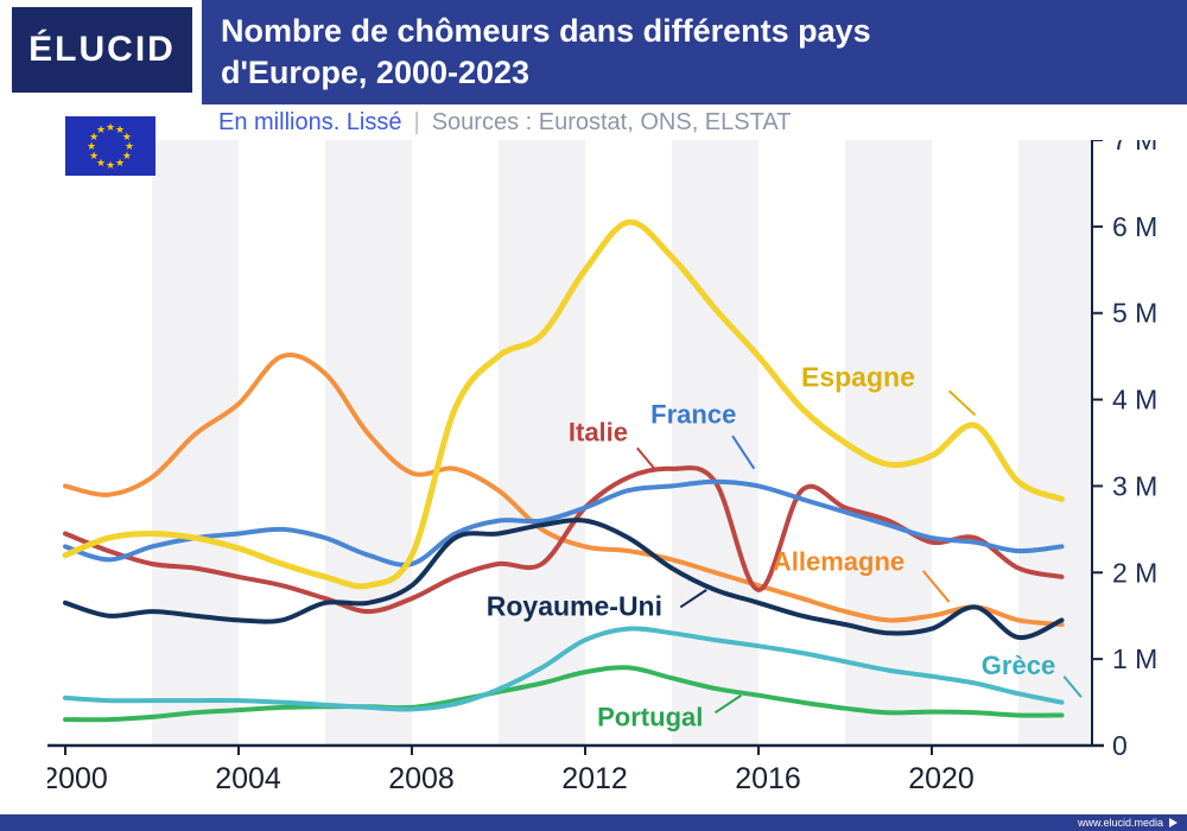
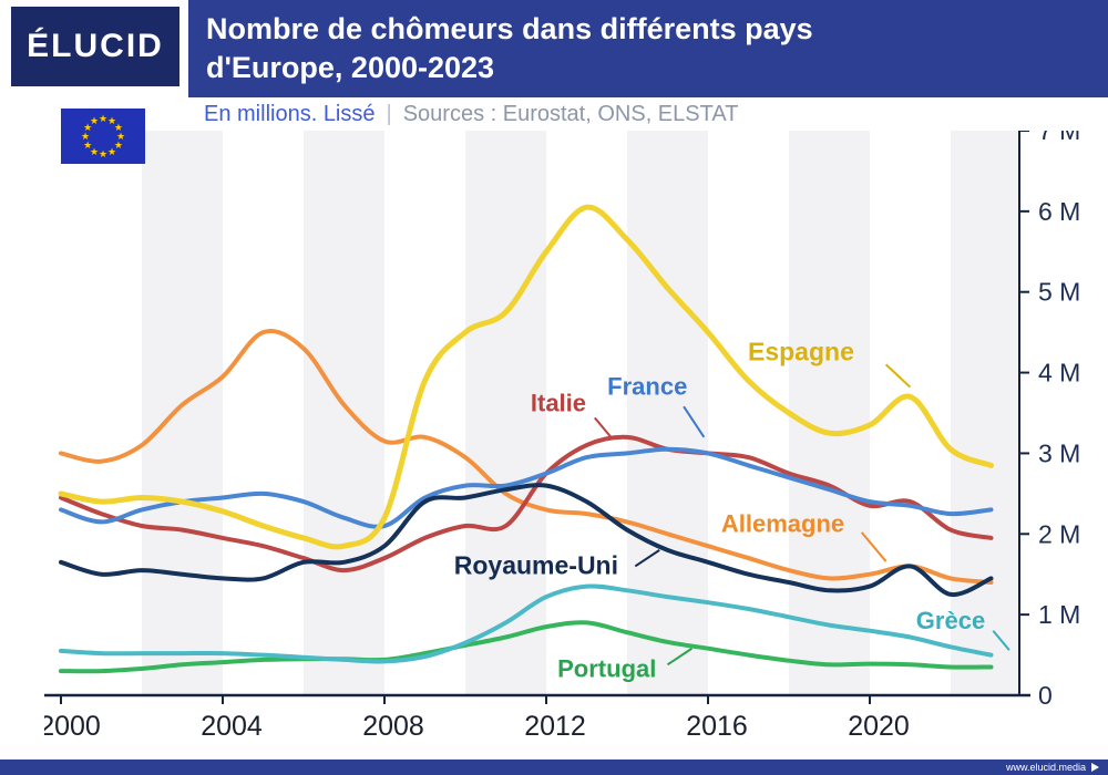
Espagne/2000: 2.2M -> 2.5M
Italie/2016: 1.8M -> 3.0M
